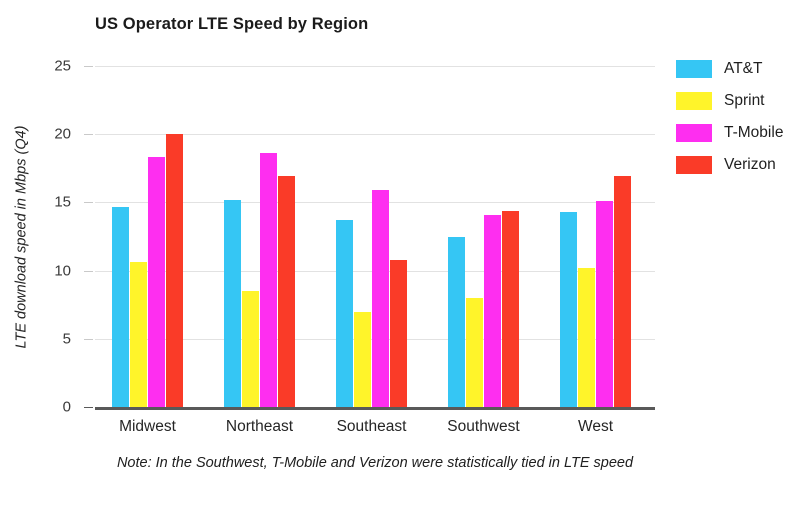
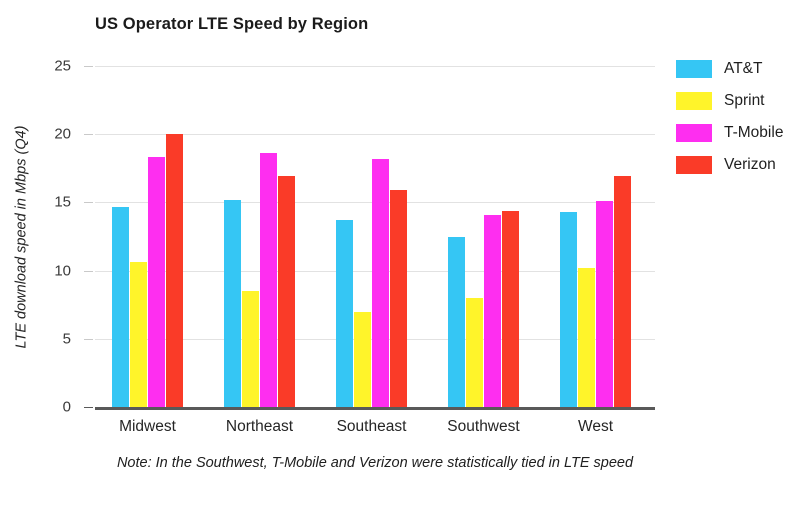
T-Mobile/Southeast: 15.9 -> 18.2
Verizon/Southeast: 10.8 -> 15.9
